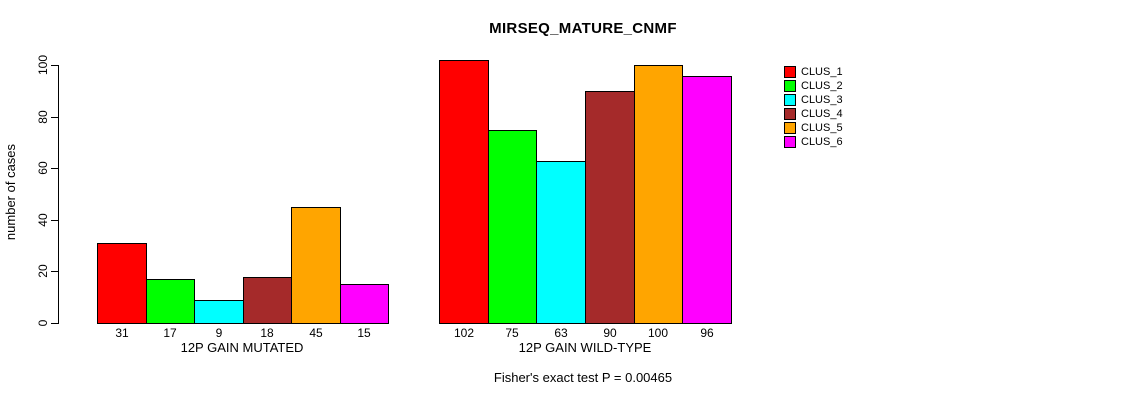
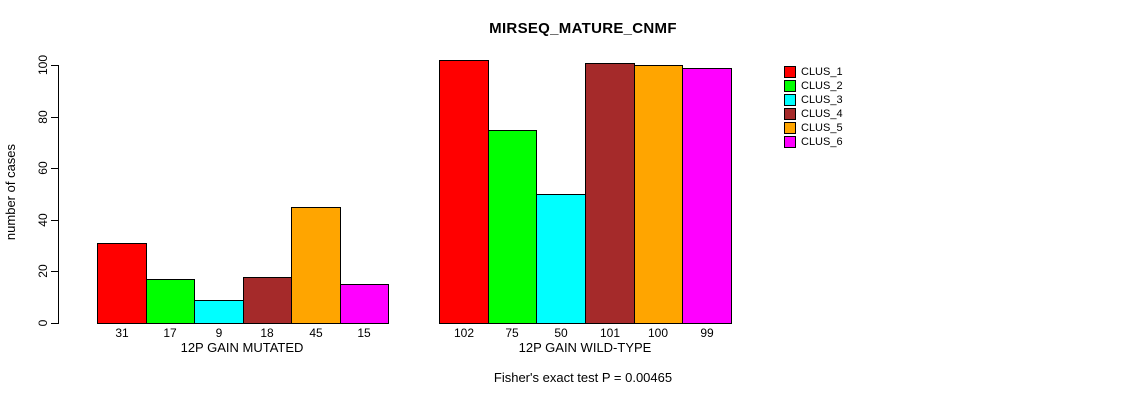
CLUS_3/12P GAIN WILD-TYPE: 63 -> 50
CLUS_4/12P GAIN WILD-TYPE: 90 -> 101
CLUS_6/12P GAIN WILD-TYPE: 96 -> 99
